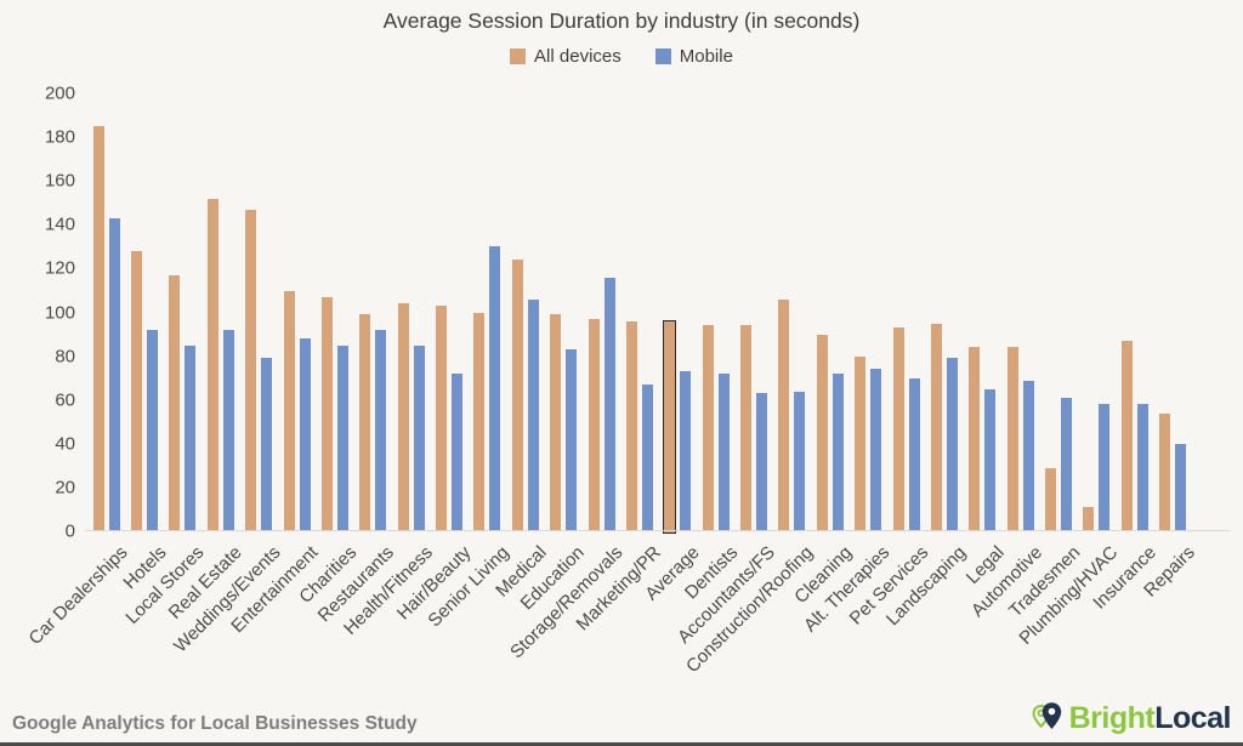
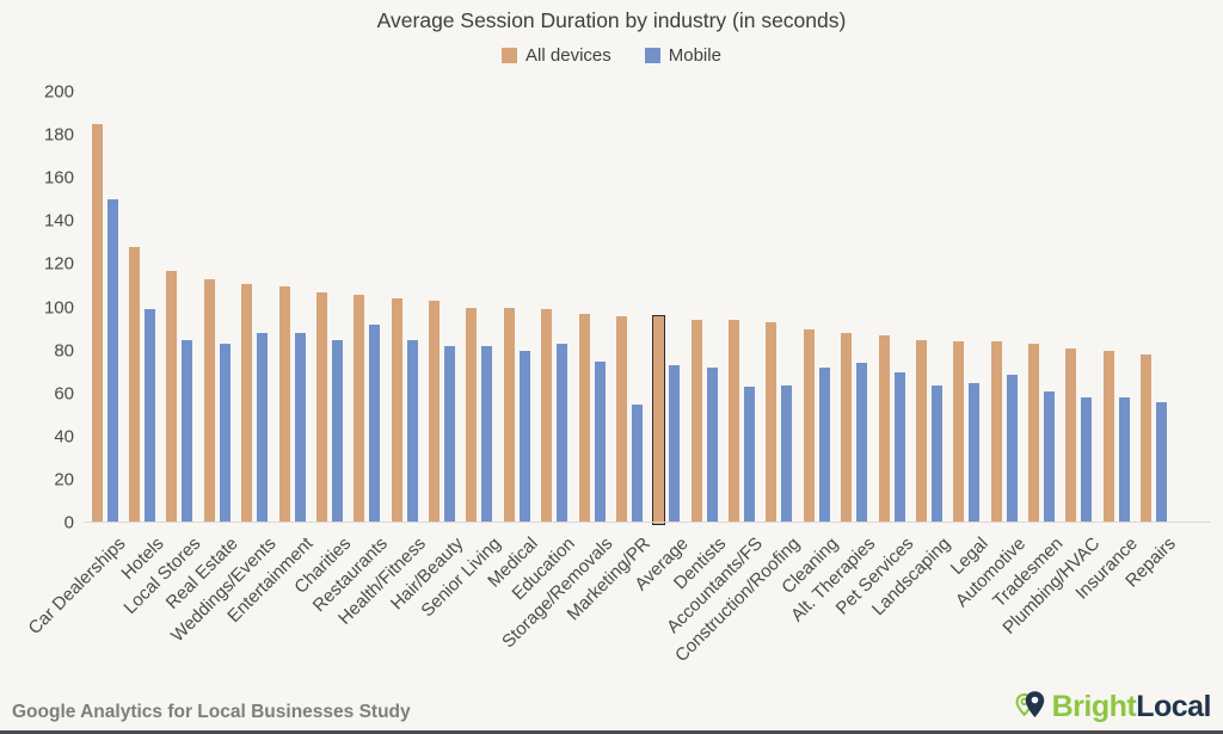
Mobile/Car Dealerships: 143 -> 150
Mobile/Hotels: 92 -> 99
All devices/Real Estate: 152 -> 113
Mobile/Real Estate: 92 -> 83
All devices/Weddings/Events: 147 -> 111
Mobile/Weddings/Events: 79 -> 88
All devices/Restaurants: 99 -> 106
Mobile/Hair/Beauty: 72 -> 82
Mobile/Senior Living: 130 -> 82
All devices/Medical: 124 -> 100
Mobile/Medical: 106 -> 80
Mobile/Storage/Removals: 116 -> 75
Mobile/Marketing/PR: 67 -> 55
All devices/Construction/Roofing: 106 -> 93
All devices/Alt. Therapies: 80 -> 88
All devices/Pet Services: 93 -> 87
All devices/Landscaping: 95 -> 85
Mobile/Landscaping: 79 -> 64
All devices/Tradesmen: 29 -> 83
All devices/Plumbing/HVAC: 11 -> 81
All devices/Insurance: 87 -> 80
All devices/Repairs: 54 -> 78
Mobile/Repairs: 40 -> 56
